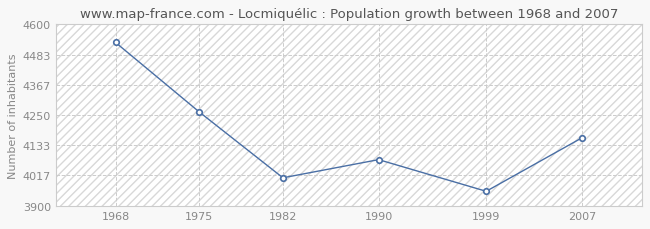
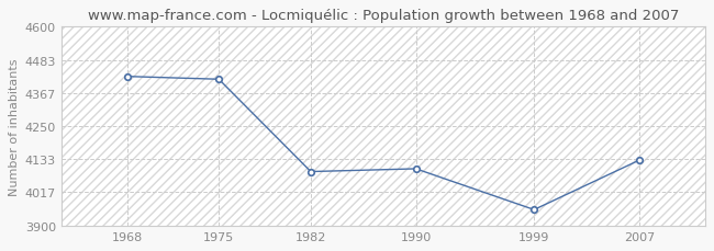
1968: 4530 -> 4425
1975: 4262 -> 4415
1982: 4008 -> 4090
1990: 4078 -> 4100
2007: 4162 -> 4130
